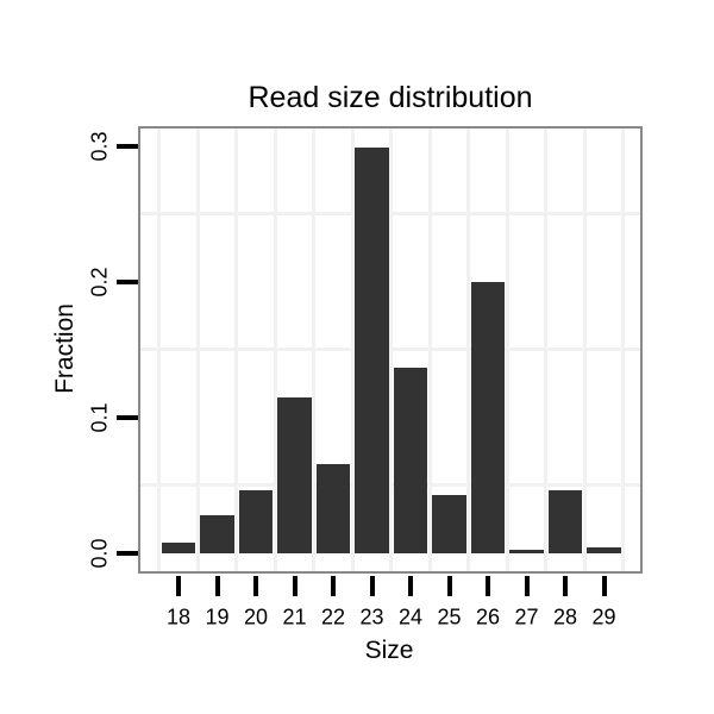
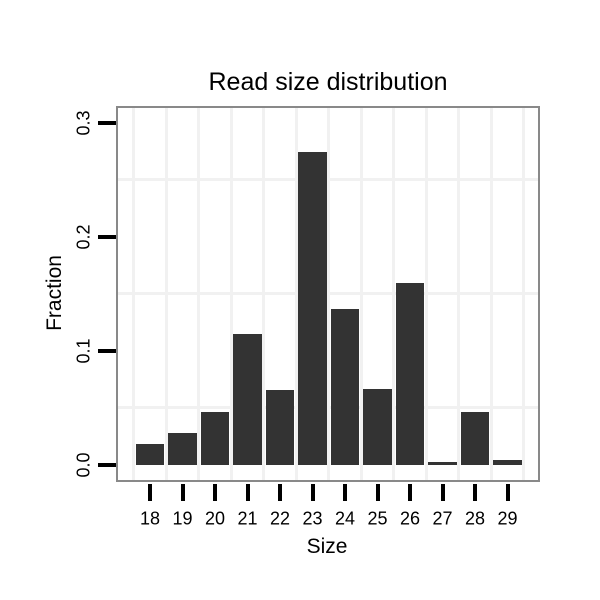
18: 0.008 -> 0.018
23: 0.299 -> 0.274
25: 0.043 -> 0.067
26: 0.200 -> 0.159
